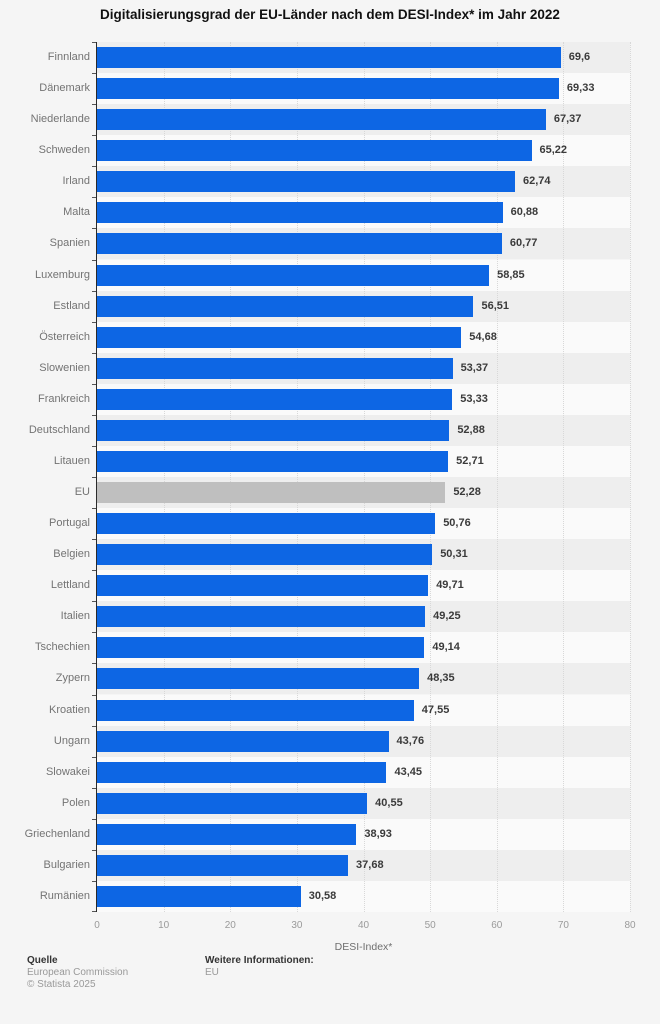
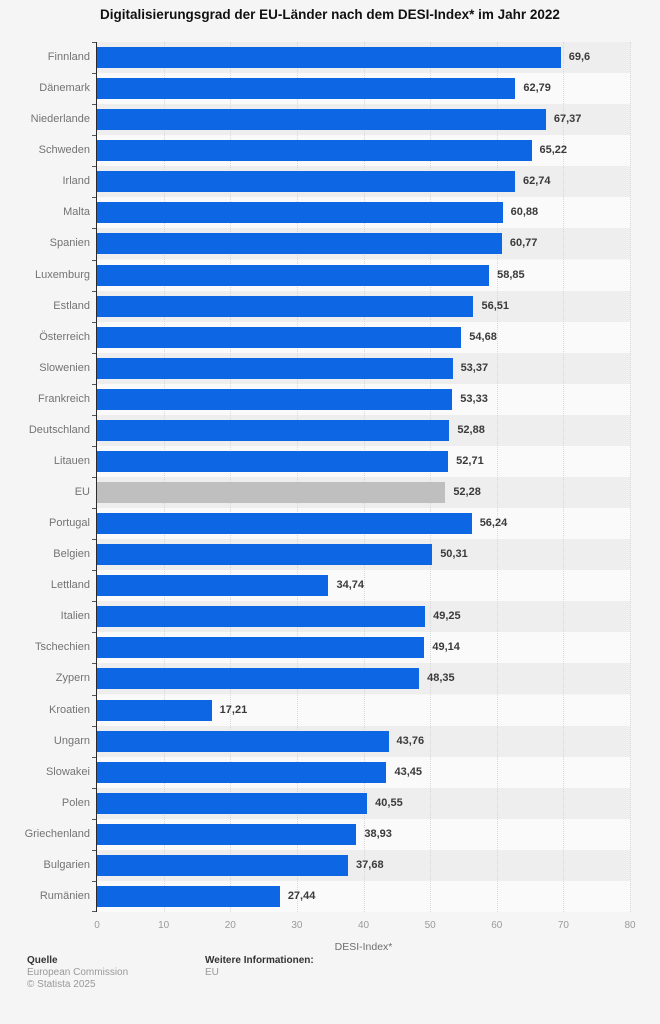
Dänemark: 69,33 -> 62,79
Portugal: 50,76 -> 56,24
Lettland: 49,71 -> 34,74
Kroatien: 47,55 -> 17,21
Rumänien: 30,58 -> 27,44
